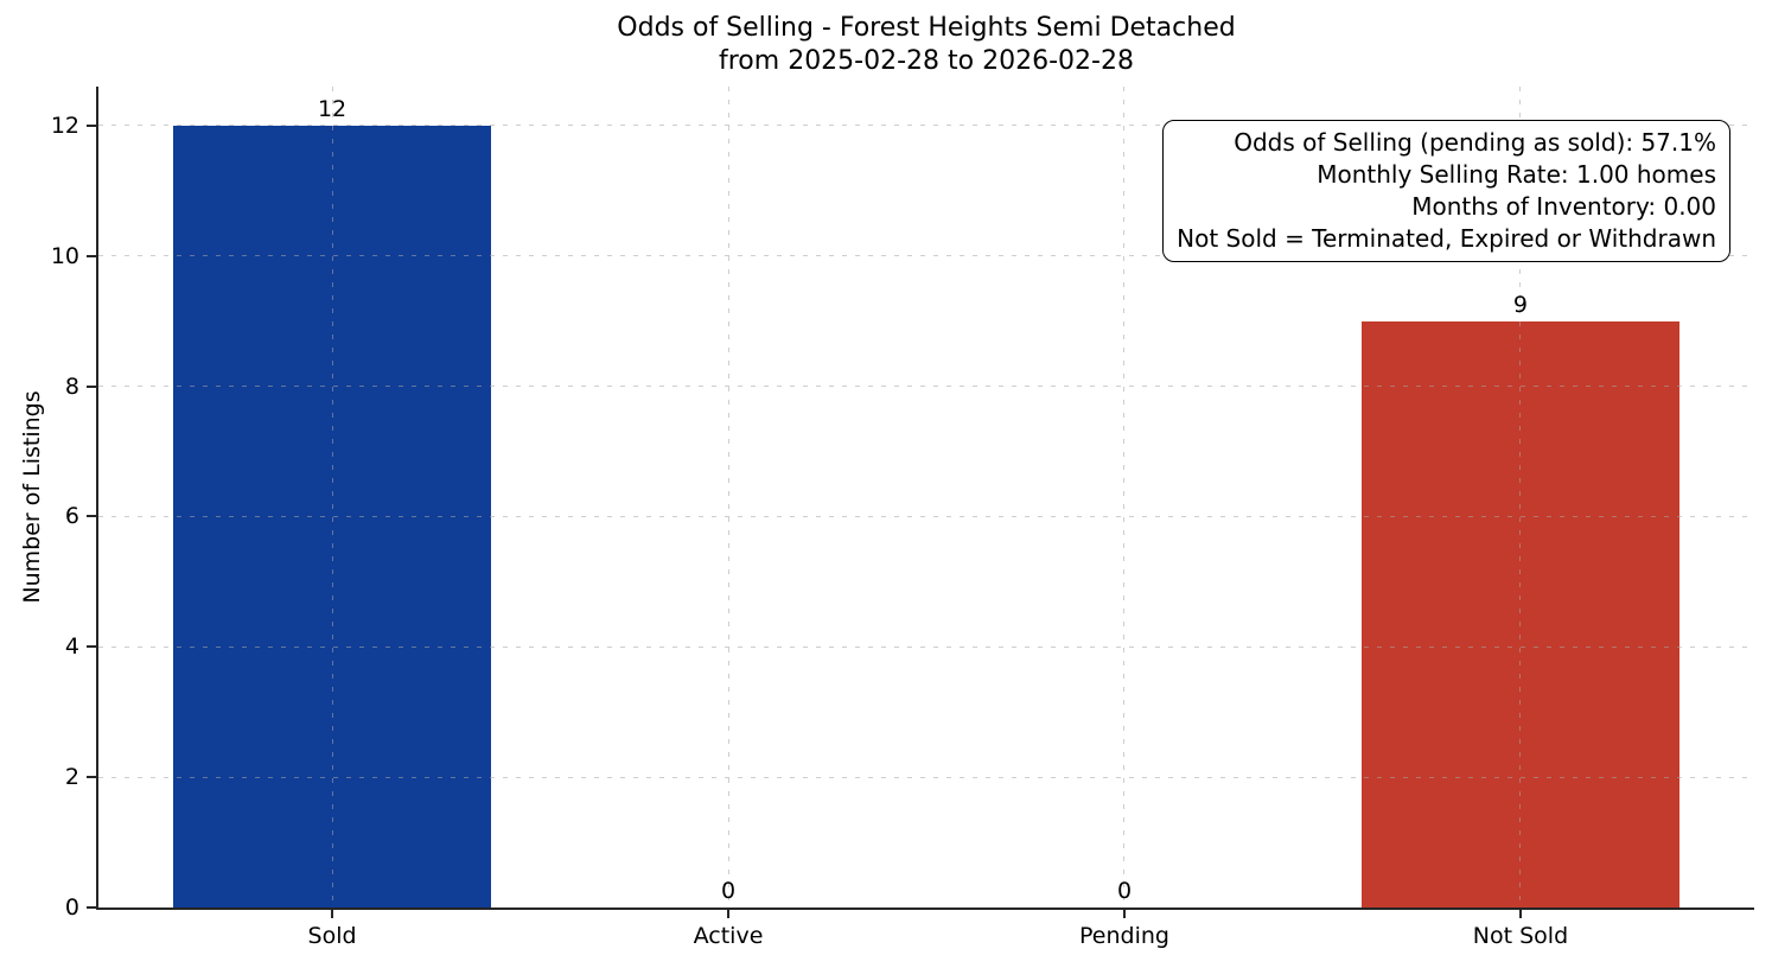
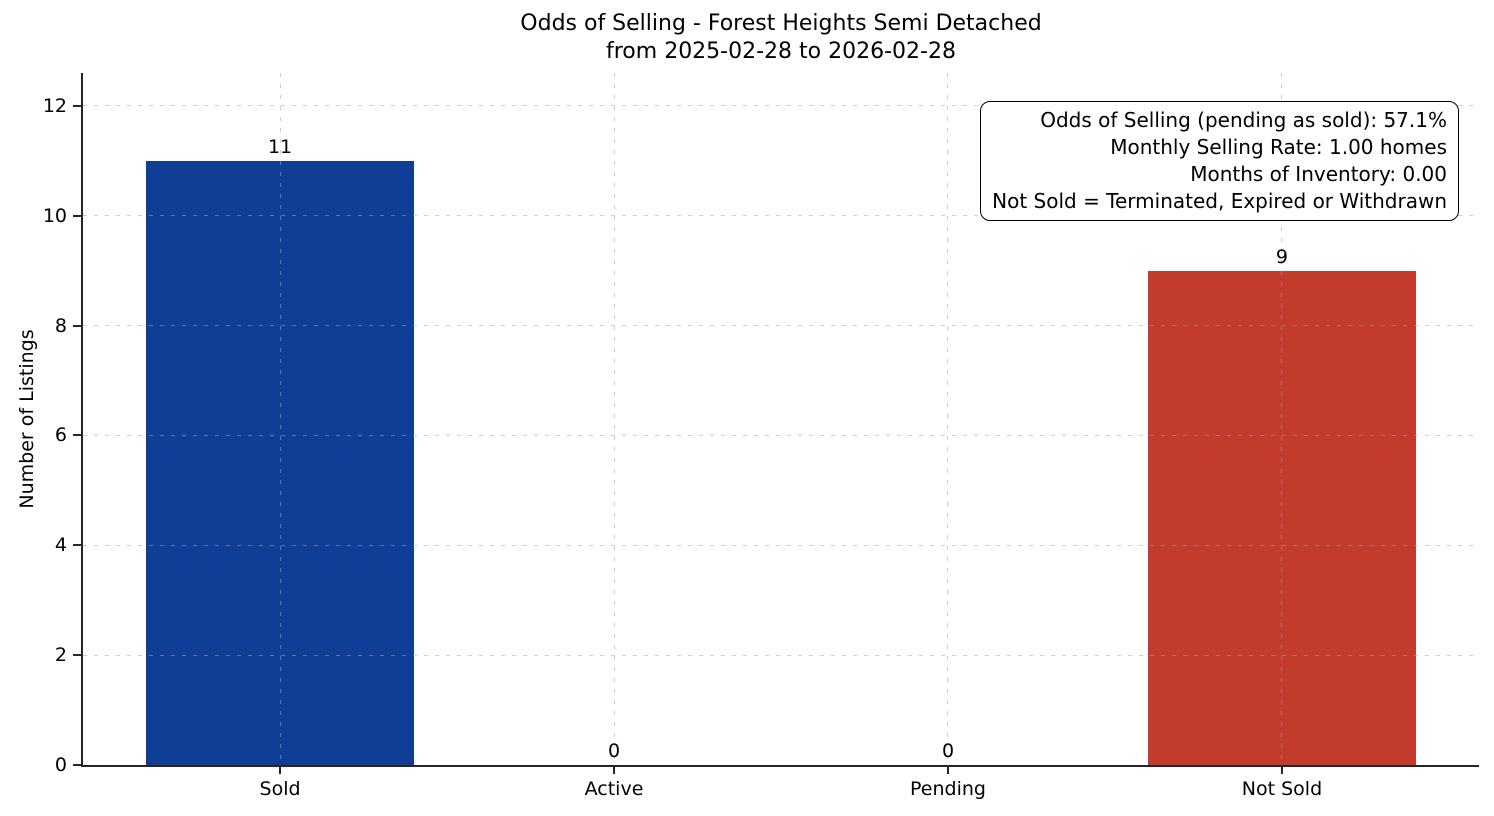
Sold: 12 -> 11
